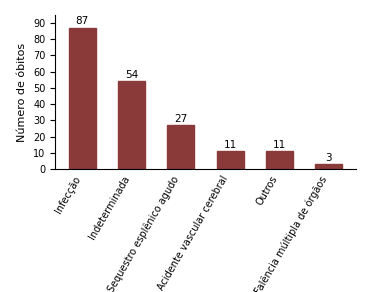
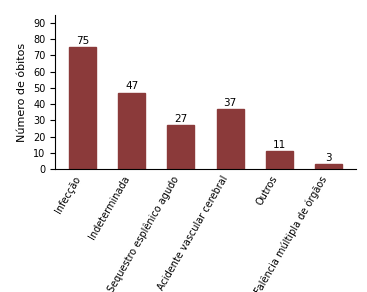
Infecção: 87 -> 75
Indeterminada: 54 -> 47
Acidente vascular cerebral: 11 -> 37
